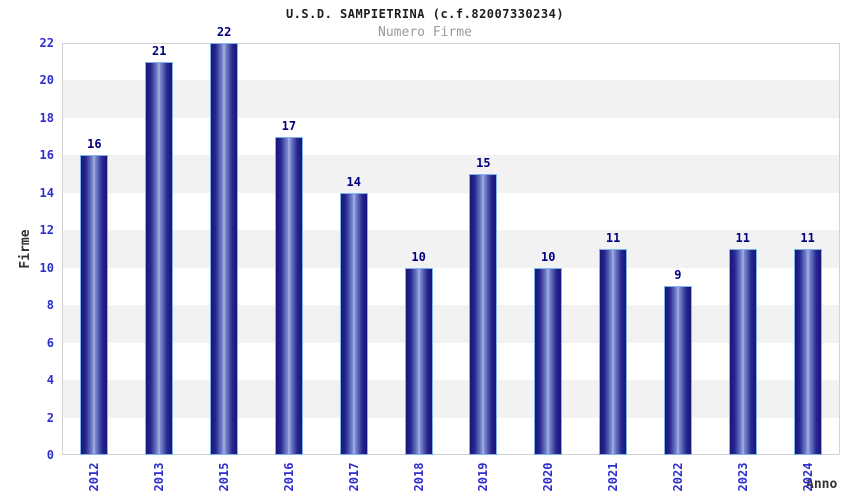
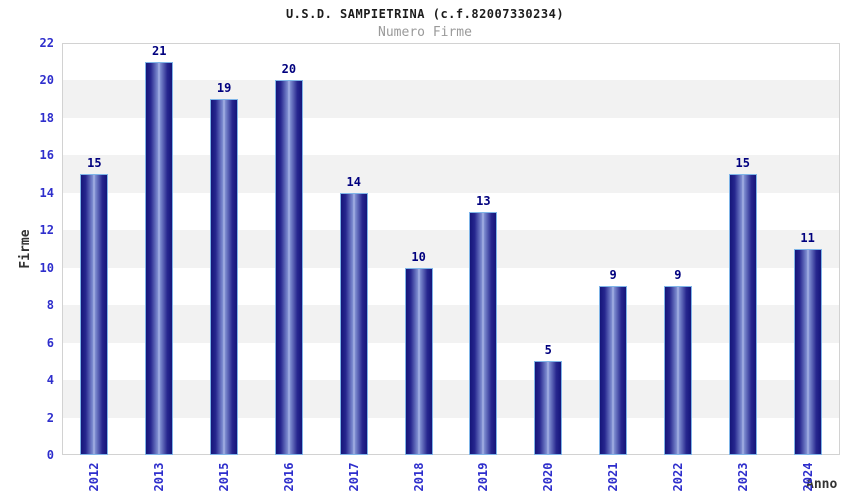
2012: 16 -> 15
2015: 22 -> 19
2016: 17 -> 20
2019: 15 -> 13
2020: 10 -> 5
2021: 11 -> 9
2023: 11 -> 15
